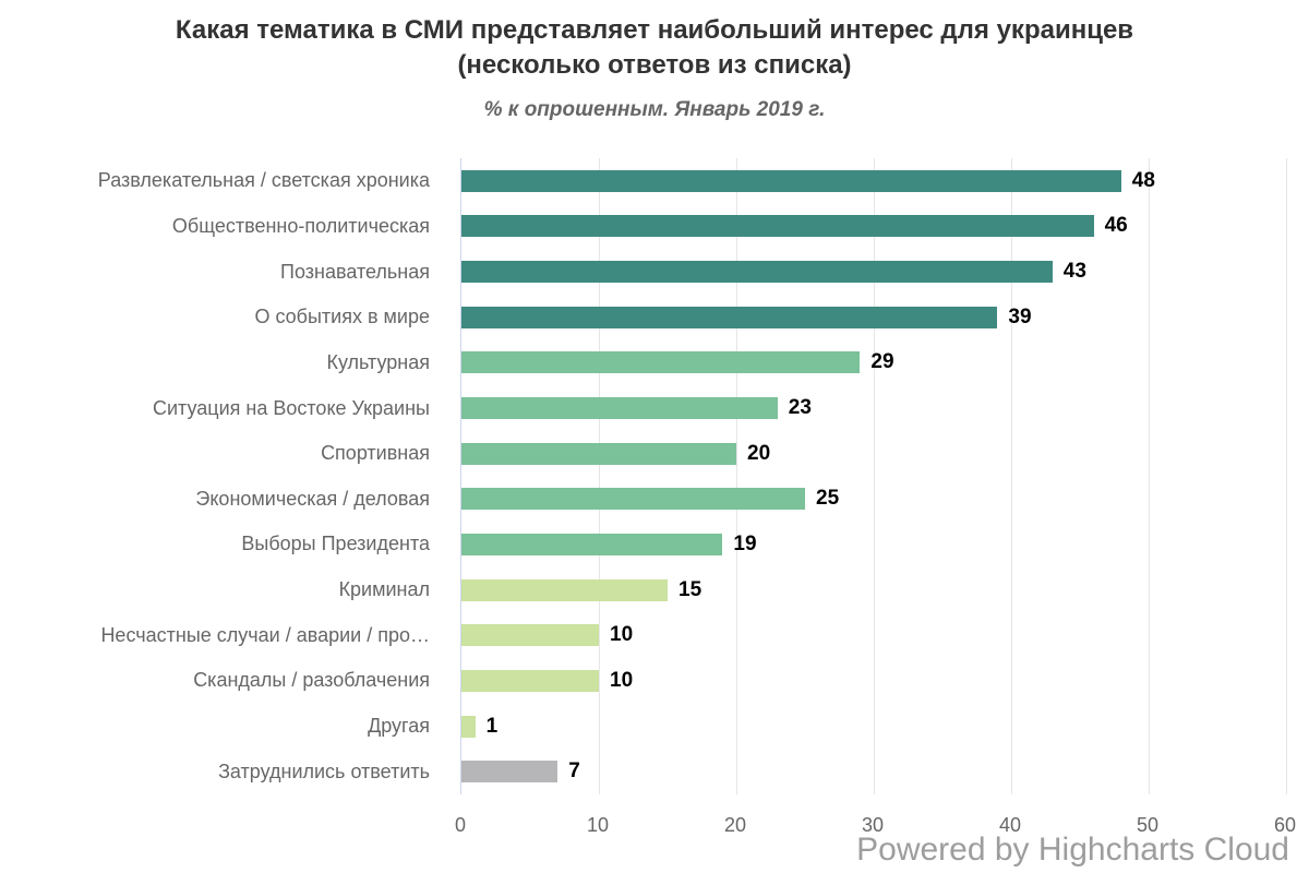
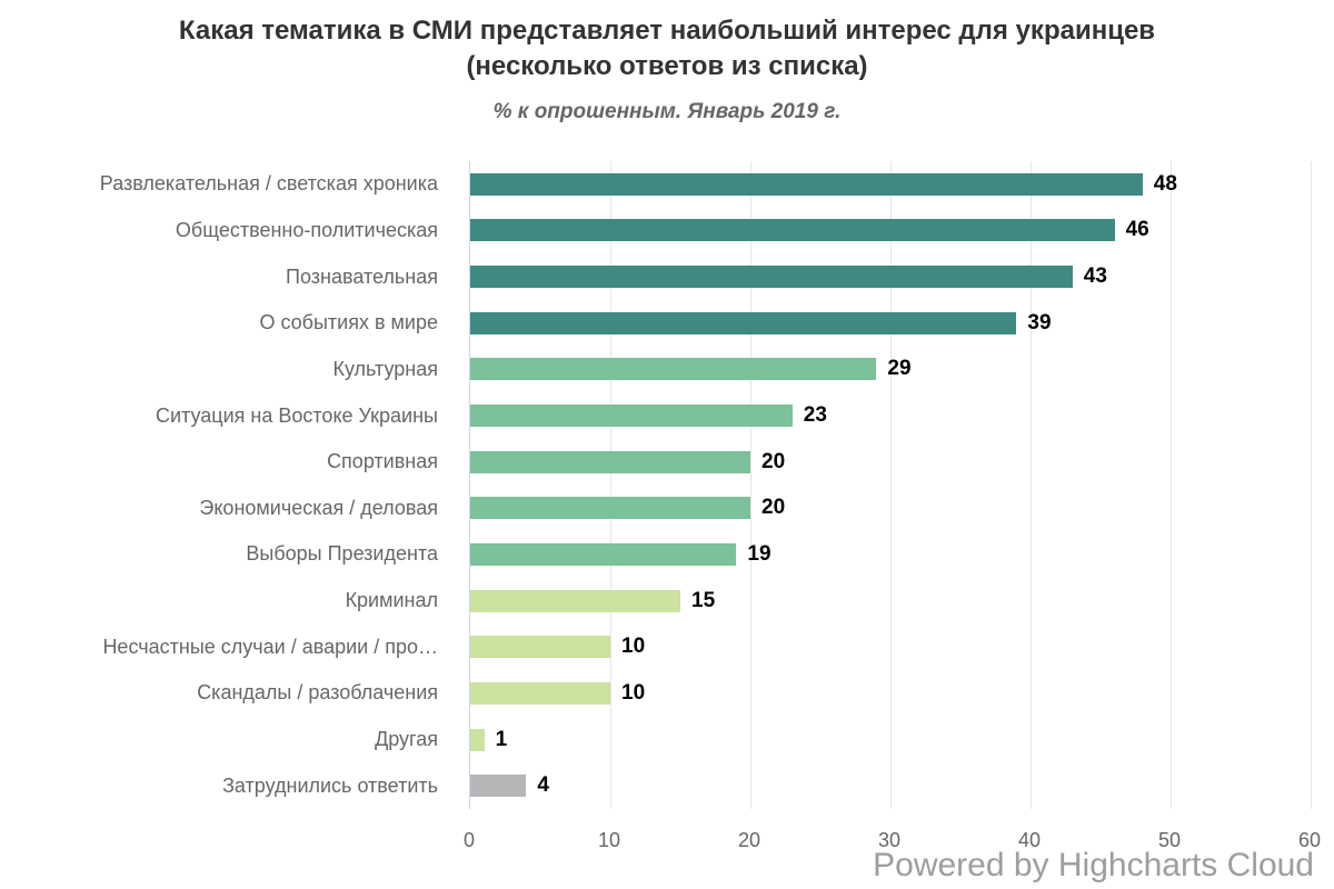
Экономическая / деловая: 25 -> 20
Затруднились ответить: 7 -> 4
